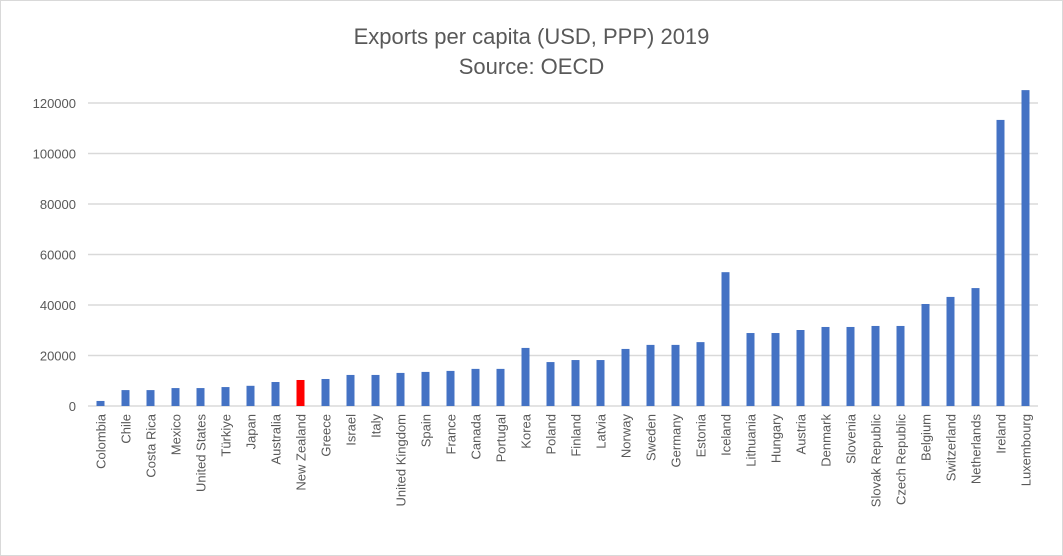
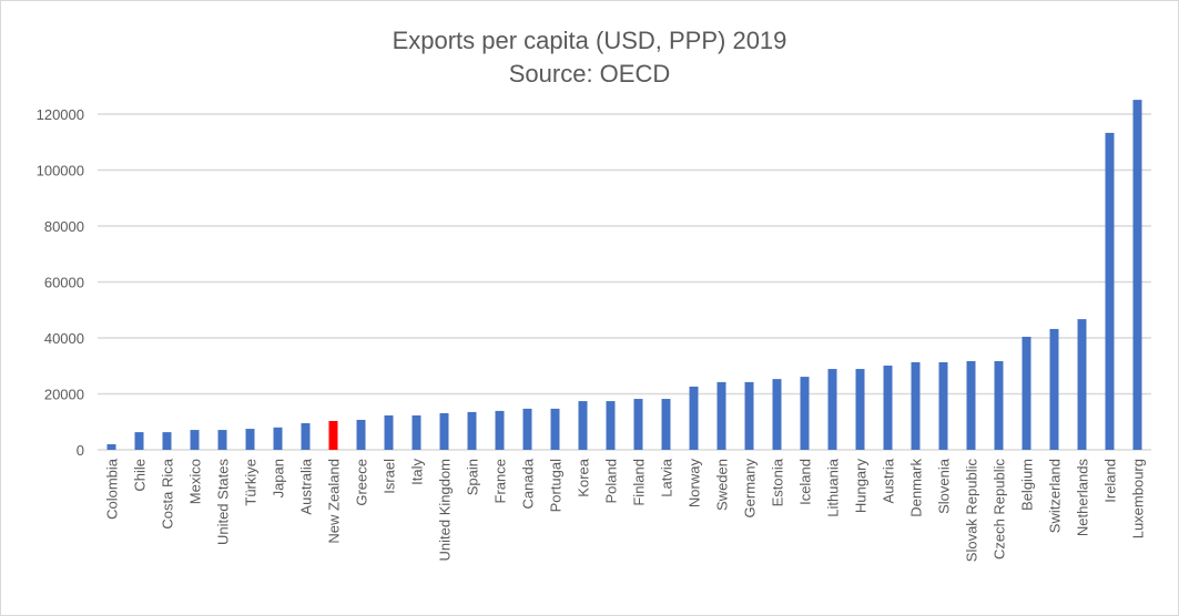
Korea: 23000 -> 17000
Iceland: 53000 -> 26000
